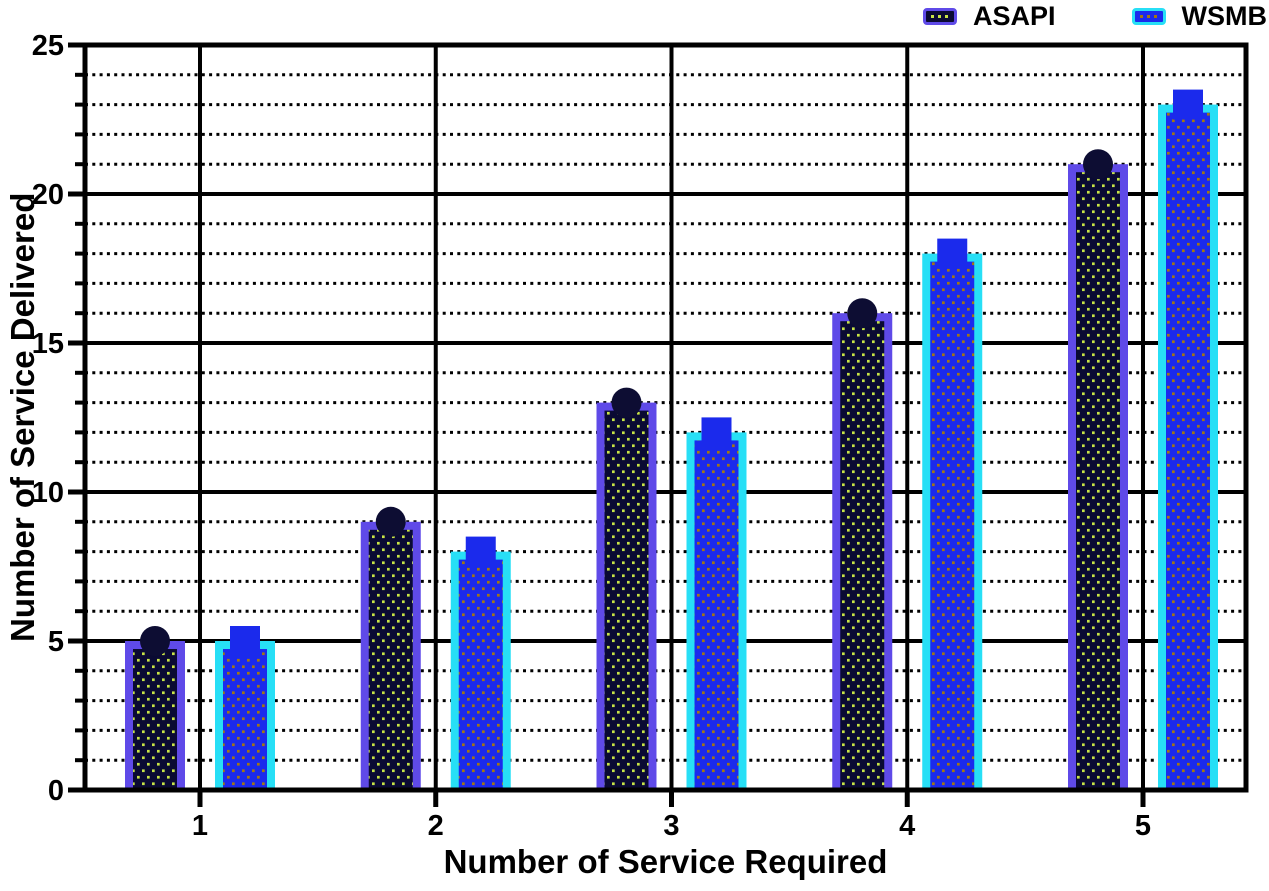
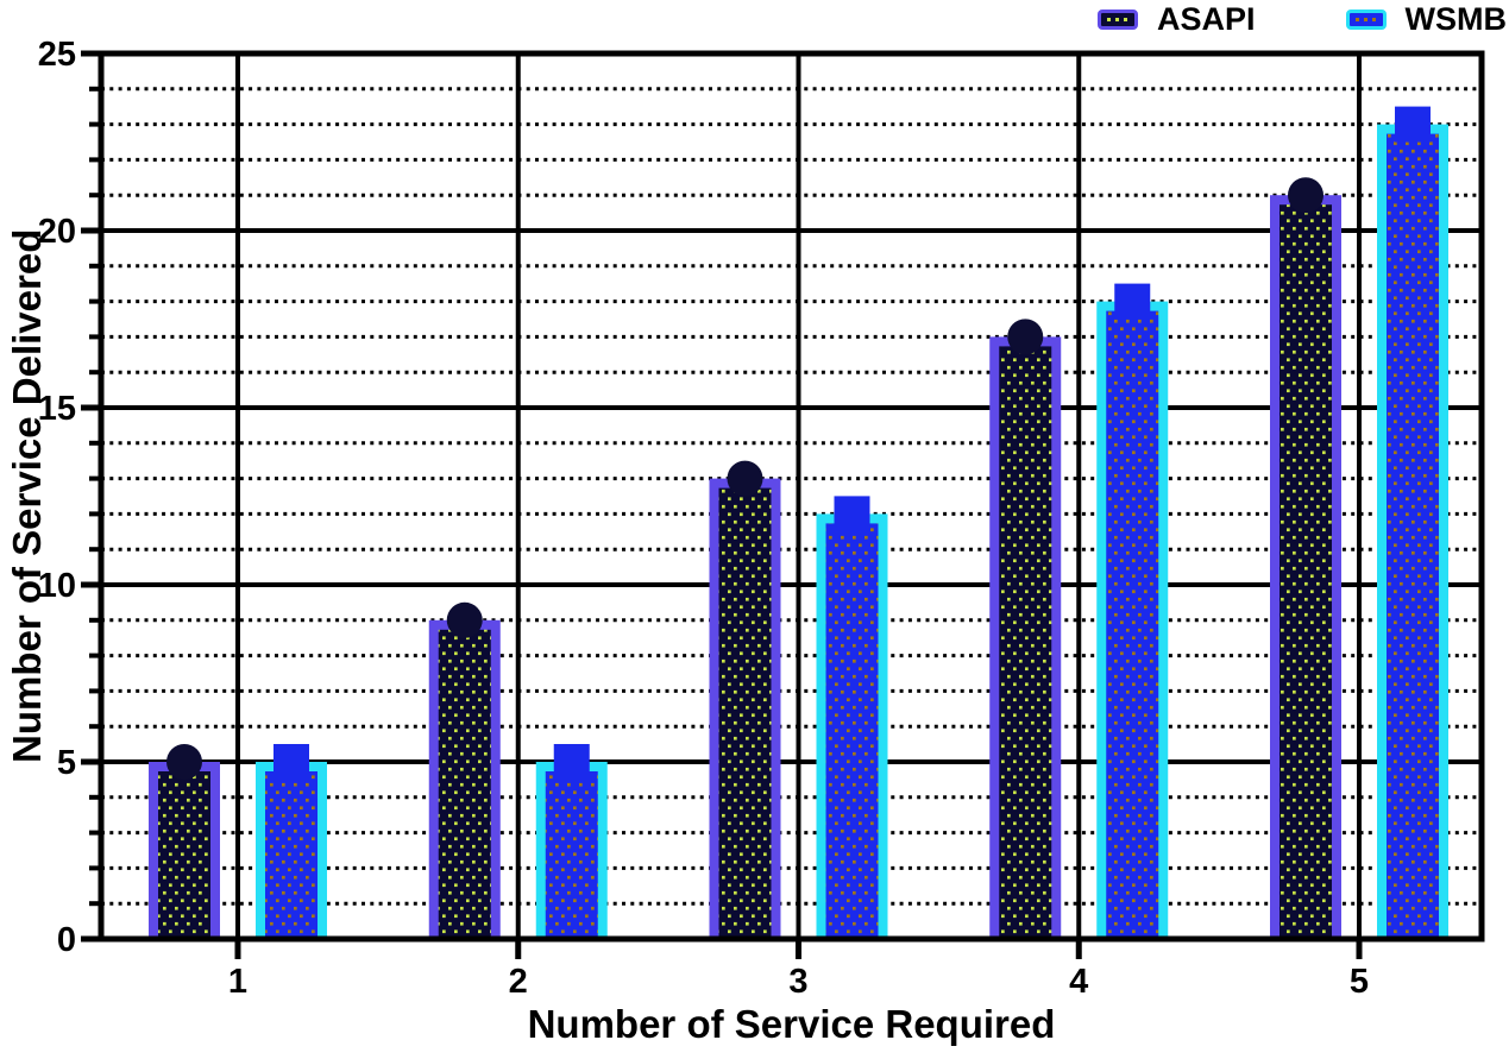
WSMB/2: 8 -> 5
ASAPI/4: 16 -> 17
